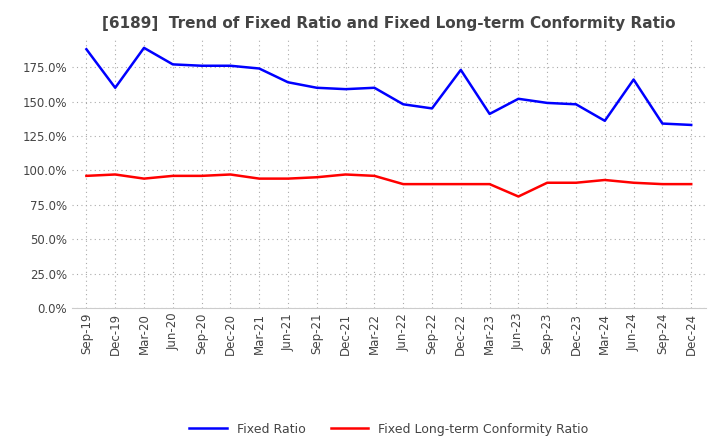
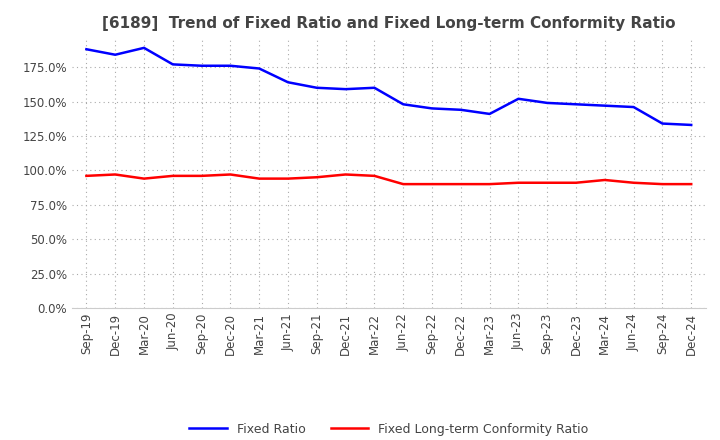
Fixed Ratio/Dec-19: 160% -> 184%
Fixed Ratio/Dec-22: 173% -> 144%
Fixed Long-term Conformity Ratio/Jun-23: 81% -> 91%
Fixed Ratio/Mar-24: 136% -> 147%
Fixed Ratio/Jun-24: 166% -> 146%
